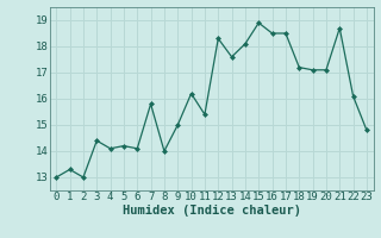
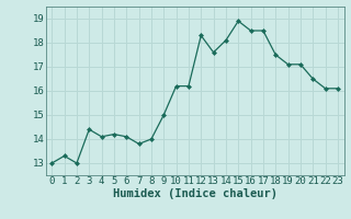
7: 15.8 -> 13.8
11: 15.4 -> 16.2
18: 17.2 -> 17.5
21: 18.7 -> 16.5
23: 14.8 -> 16.1
